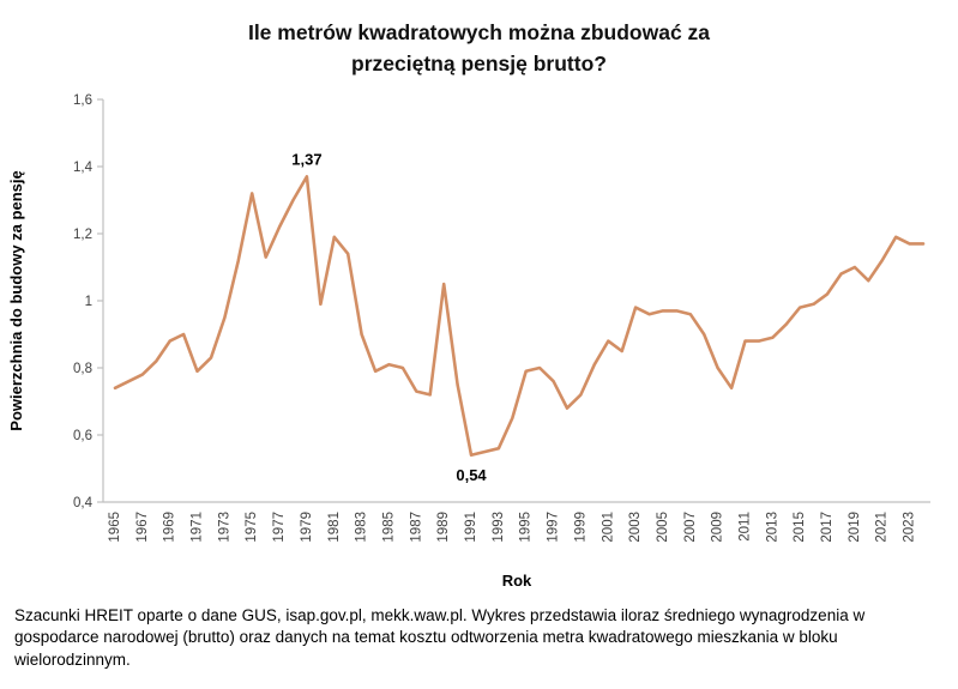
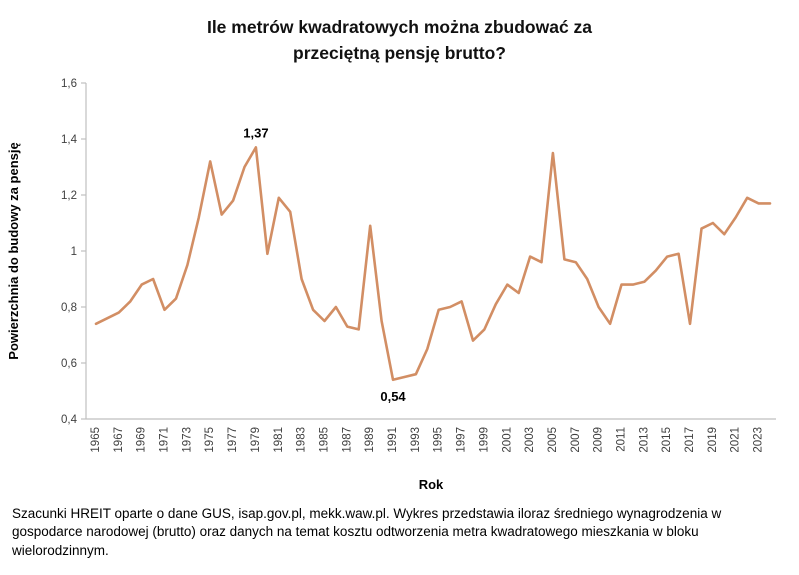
1977: 1,22 -> 1,18
1985: 0,81 -> 0,75
1989: 1,05 -> 1,09
1997: 0,76 -> 0,82
2005: 0,97 -> 1,35
2017: 1,02 -> 0,74
